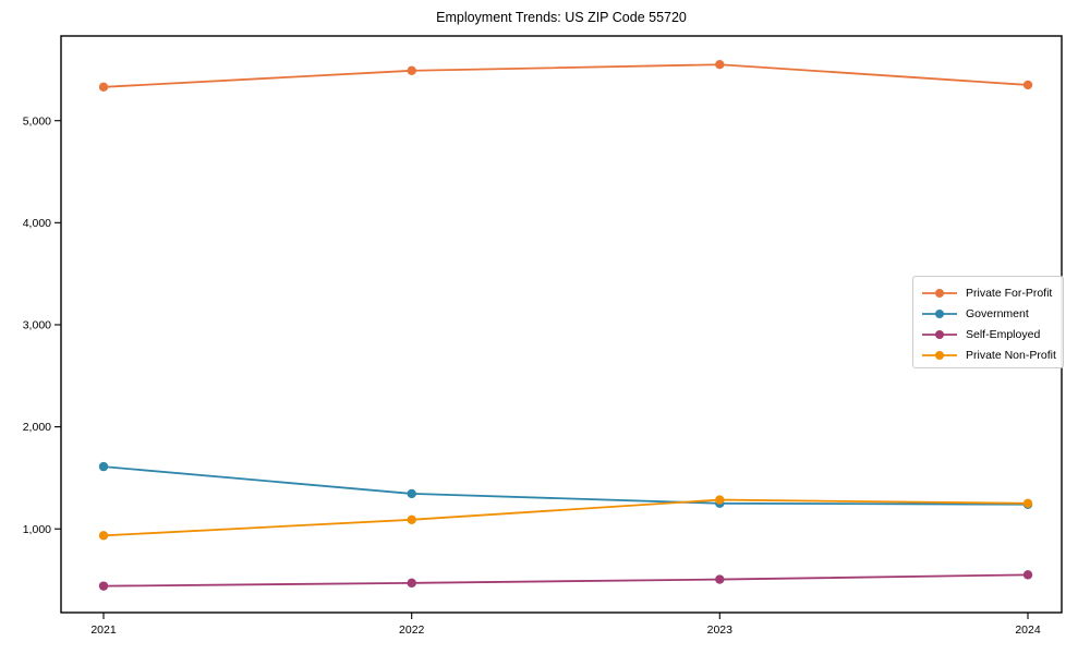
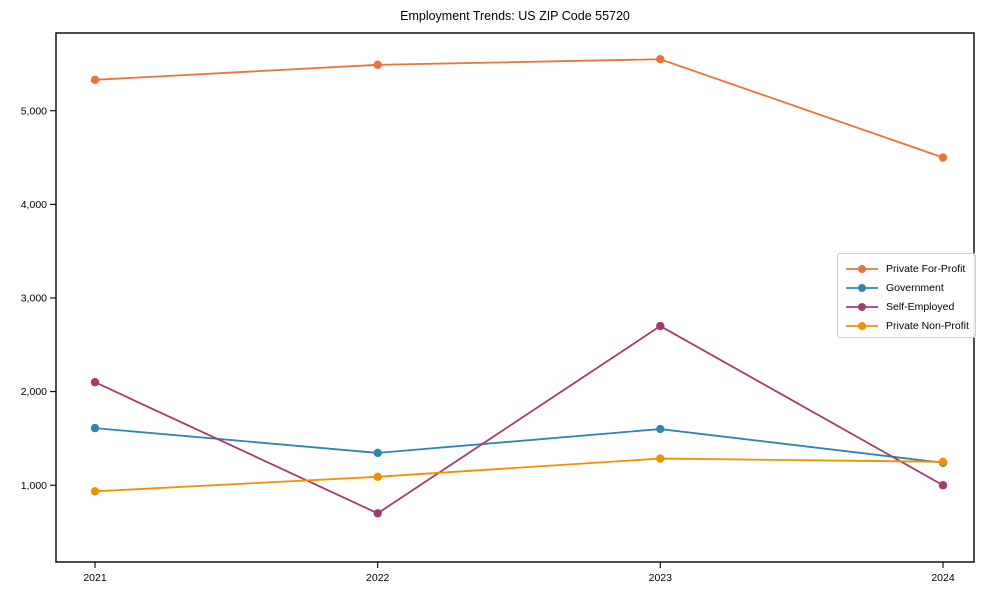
Self-Employed/2021: 400 -> 2100
Self-Employed/2022: 500 -> 700
Government/2023: 1200 -> 1600
Self-Employed/2023: 500 -> 2700
Private For-Profit/2024: 5400 -> 4500
Self-Employed/2024: 600 -> 1000
